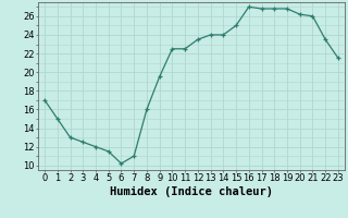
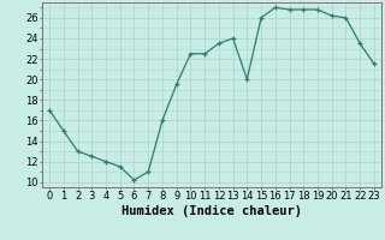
14: 24.0 -> 20.0
15: 25.0 -> 26.0
